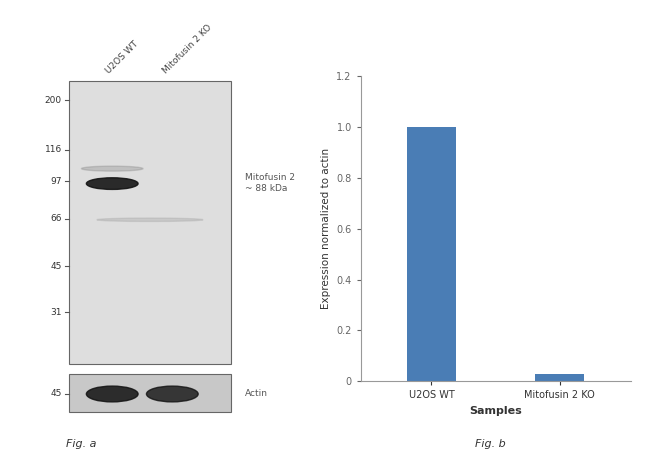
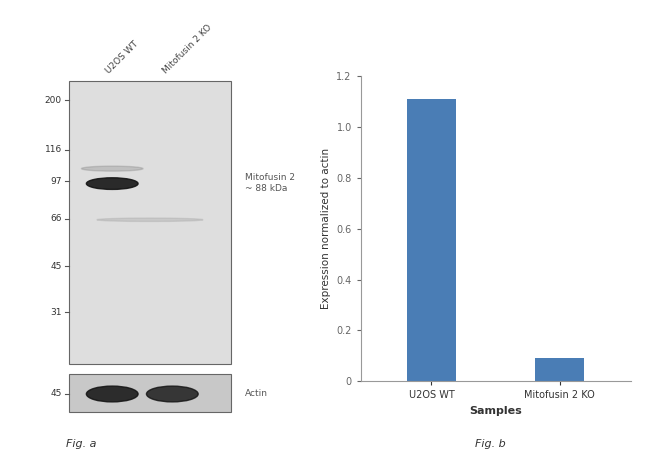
U2OS WT: 1.00 -> 1.11
Mitofusin 2 KO: 0.03 -> 0.09
